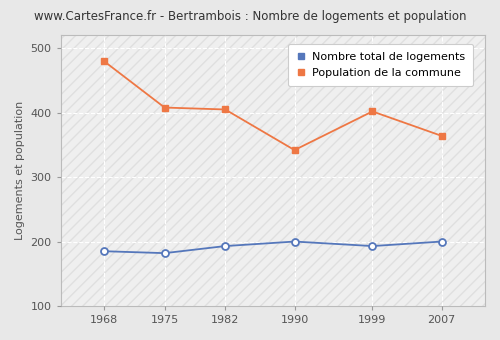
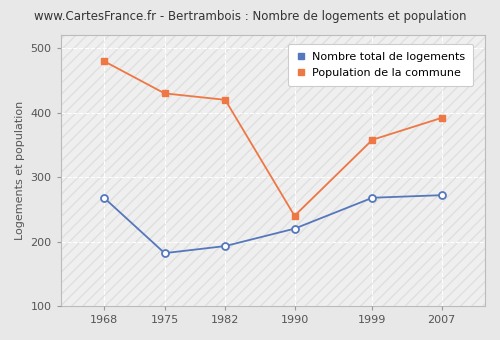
Nombre total de logements/1968: 185 -> 268
Population de la commune/1975: 408 -> 430
Population de la commune/1982: 405 -> 420
Nombre total de logements/1990: 200 -> 220
Population de la commune/1990: 342 -> 240
Nombre total de logements/1999: 193 -> 268
Population de la commune/1999: 402 -> 358
Nombre total de logements/2007: 200 -> 272
Population de la commune/2007: 364 -> 392
